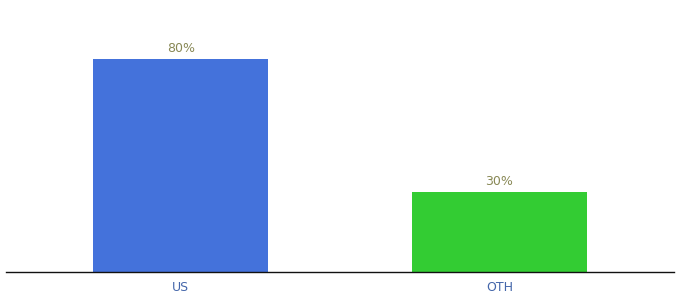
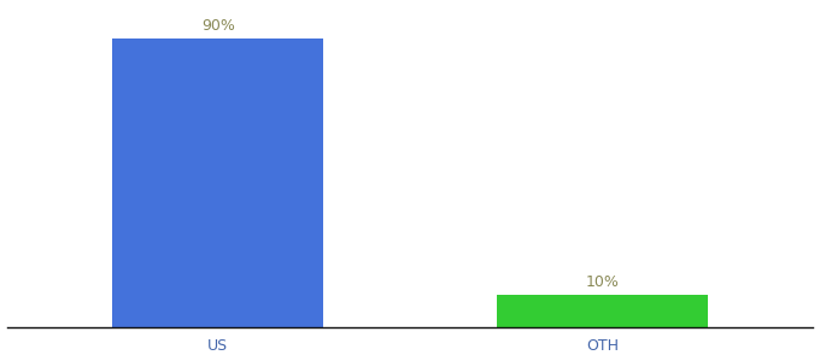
US: 80% -> 90%
OTH: 30% -> 10%
